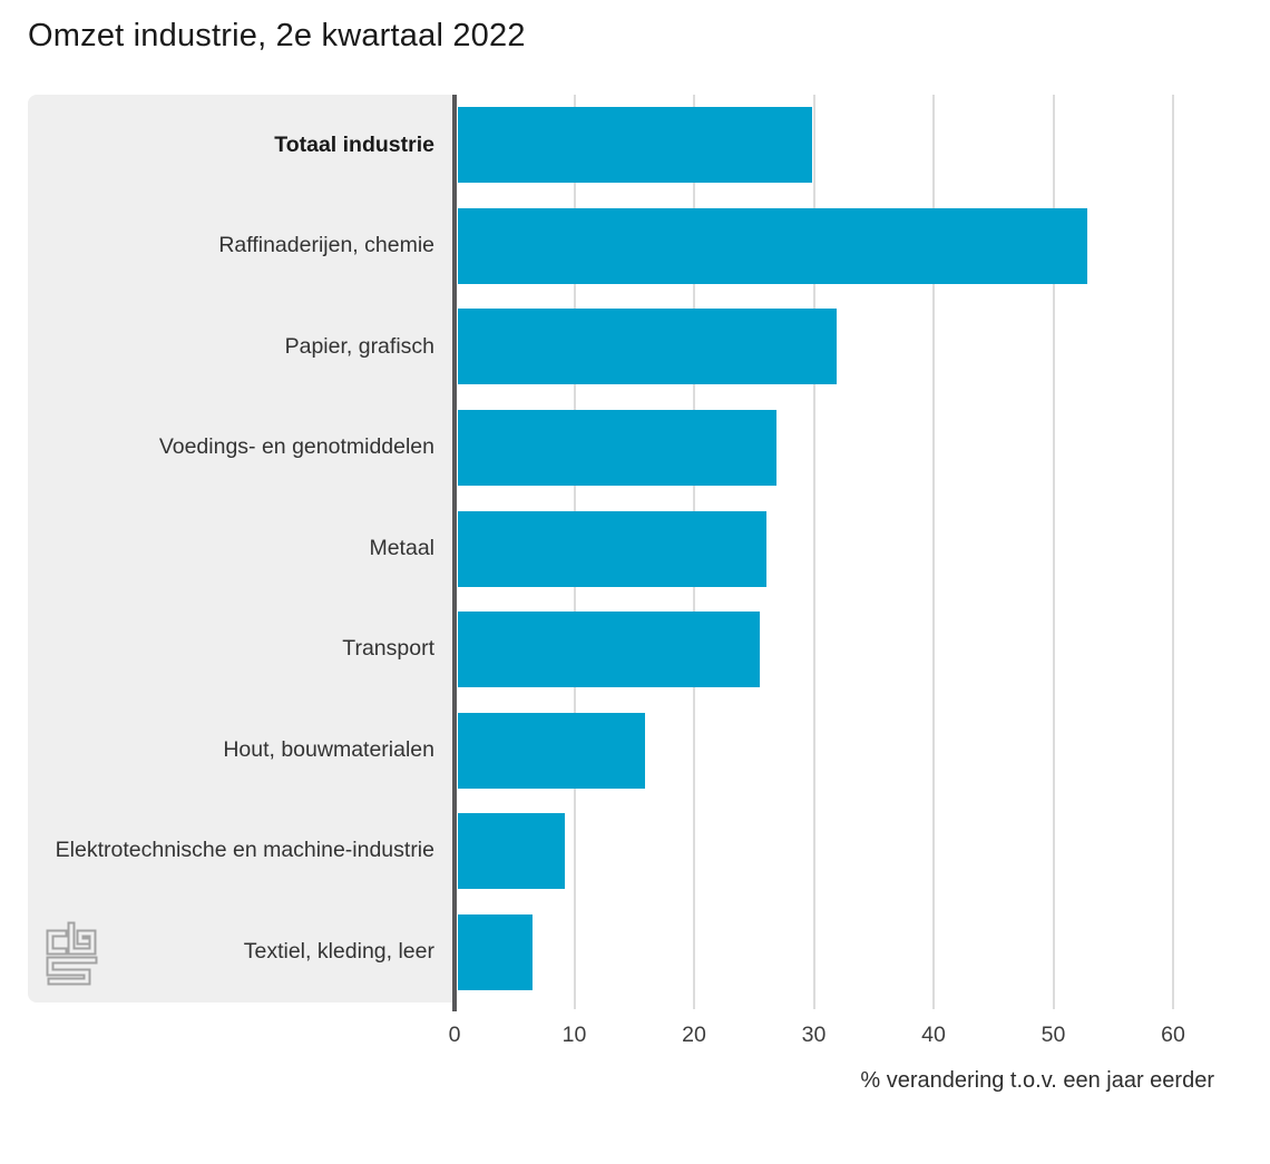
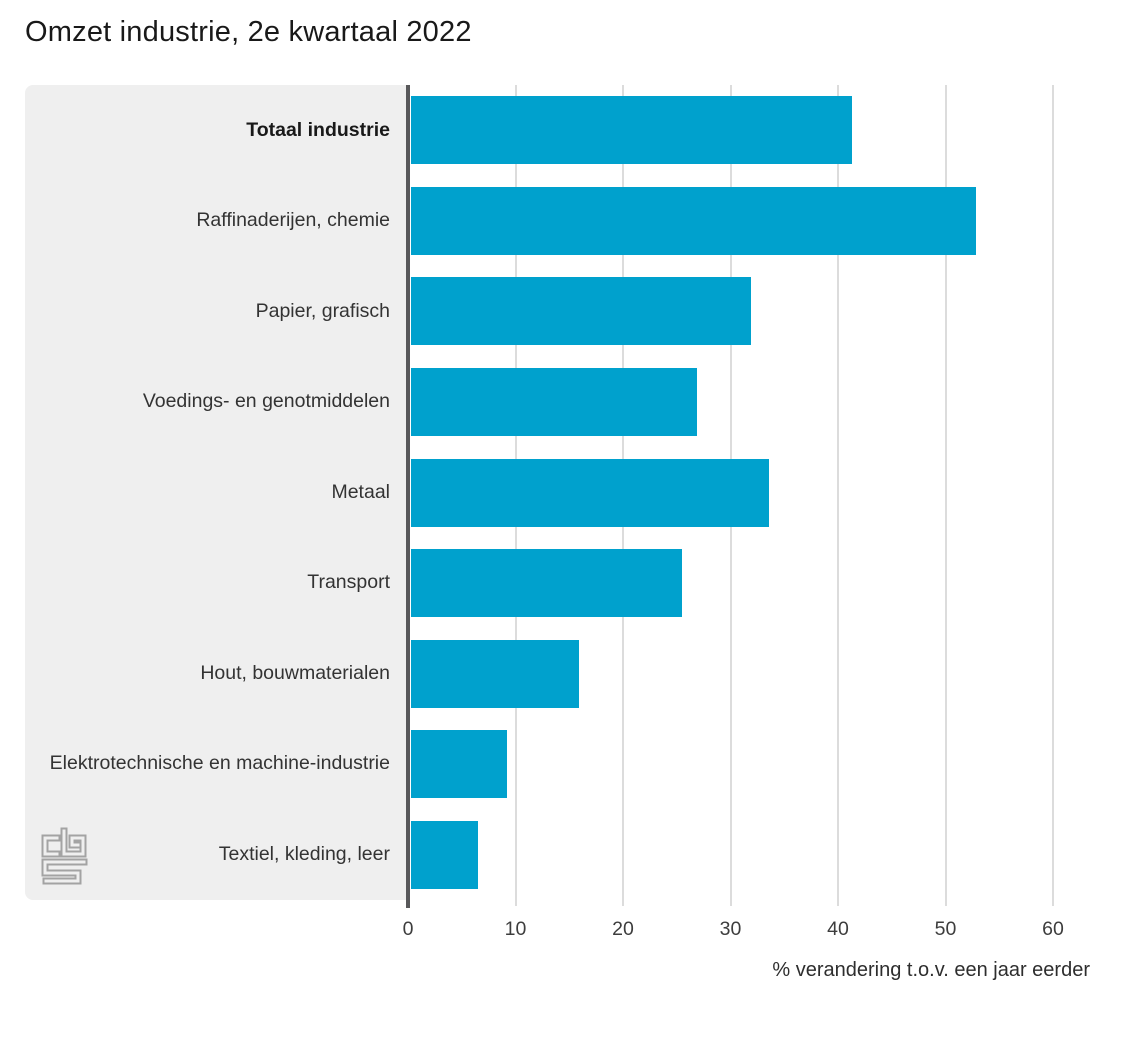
Totaal industrie: 29.9 -> 41.3
Metaal: 26.0 -> 33.6
